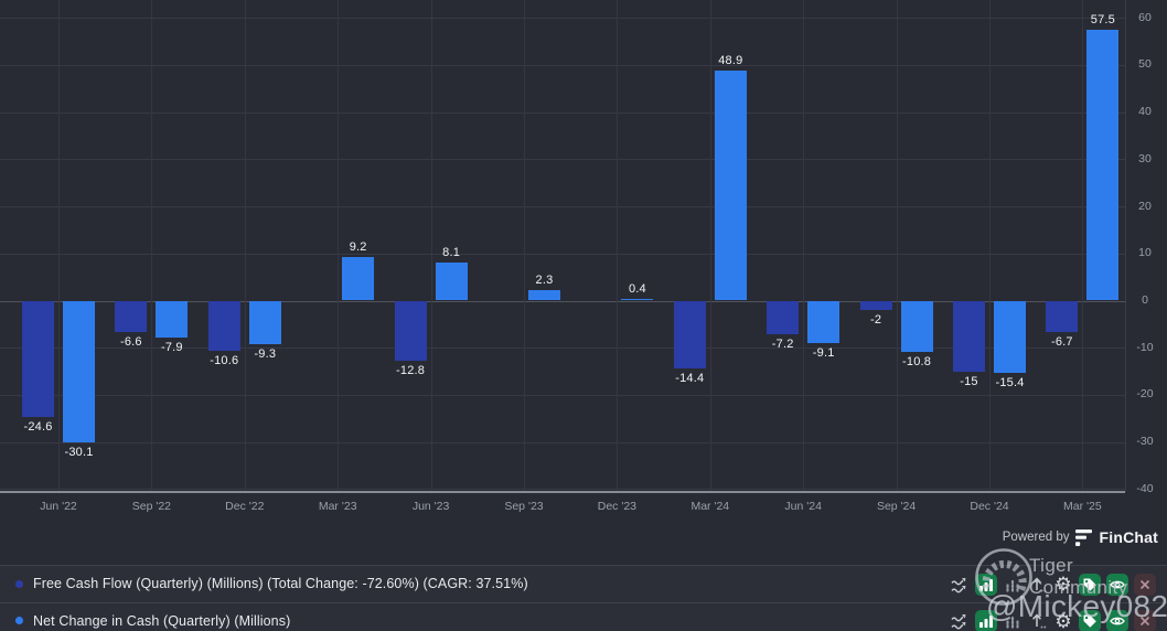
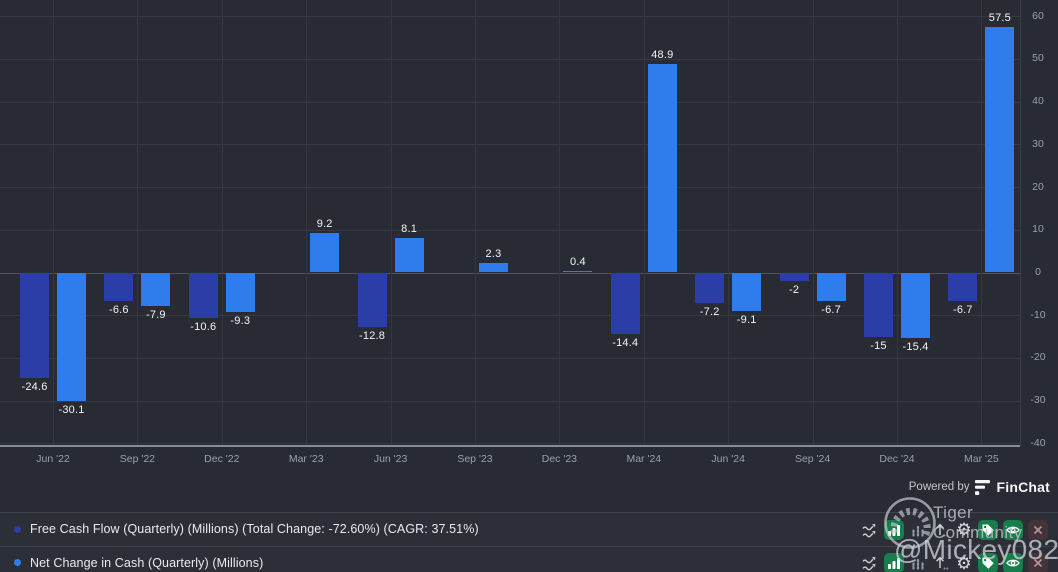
Net Change in Cash (Quarterly) (Millions)/Sep '24: -10.8 -> -6.7
